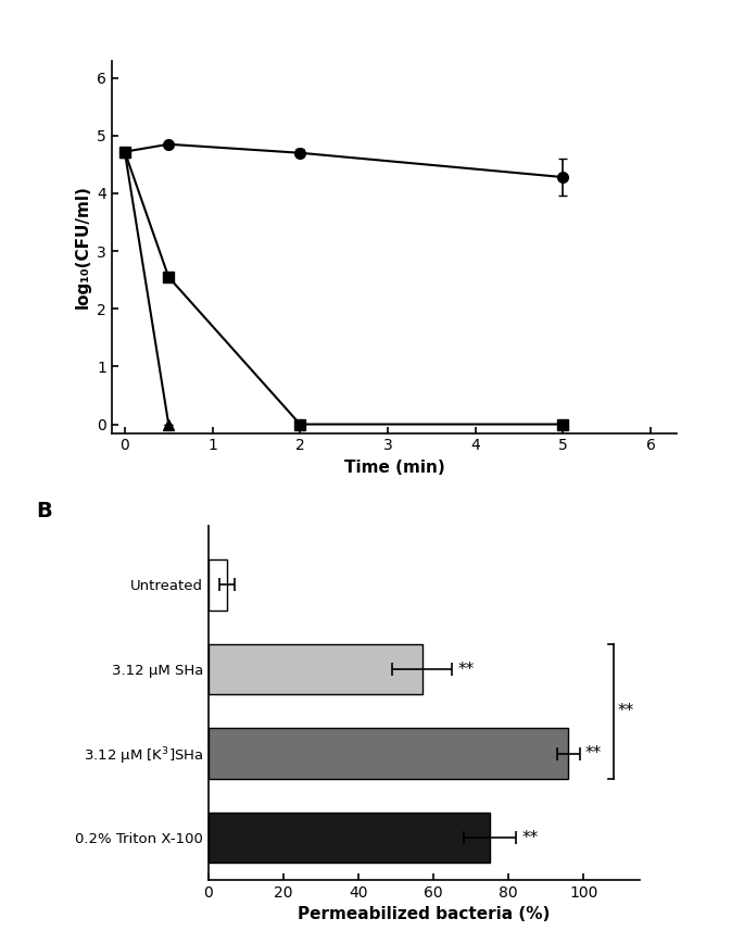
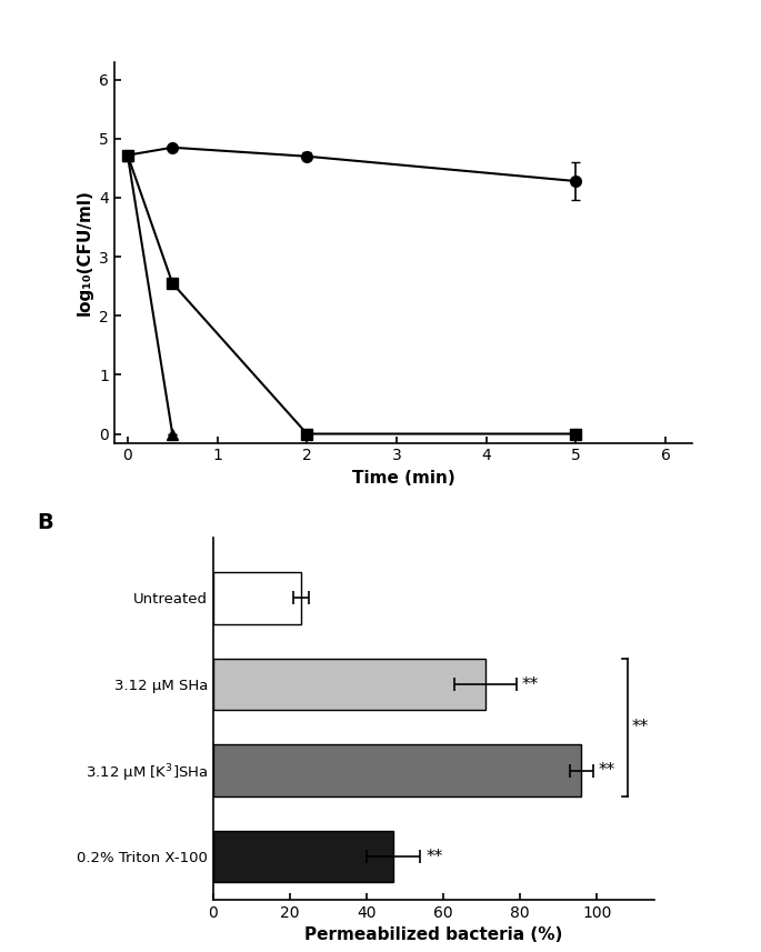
Untreated: 5 -> 23
3.12 μM SHa: 57 -> 71
0.2% Triton X-100: 75 -> 47
